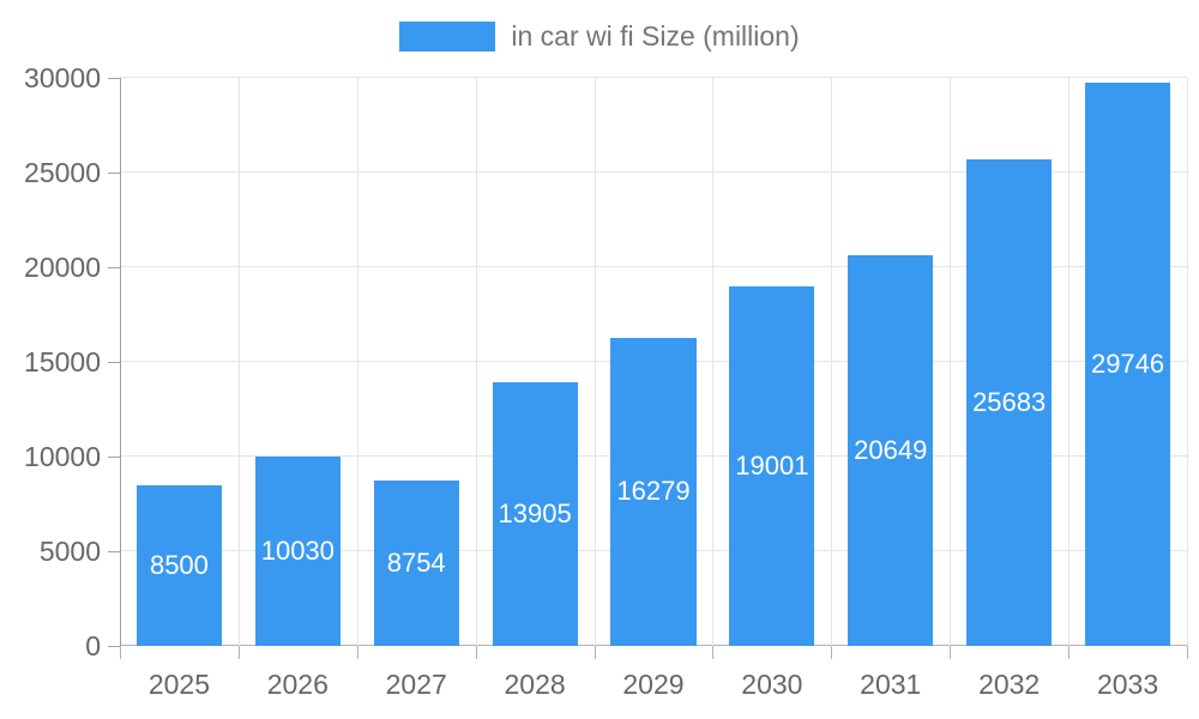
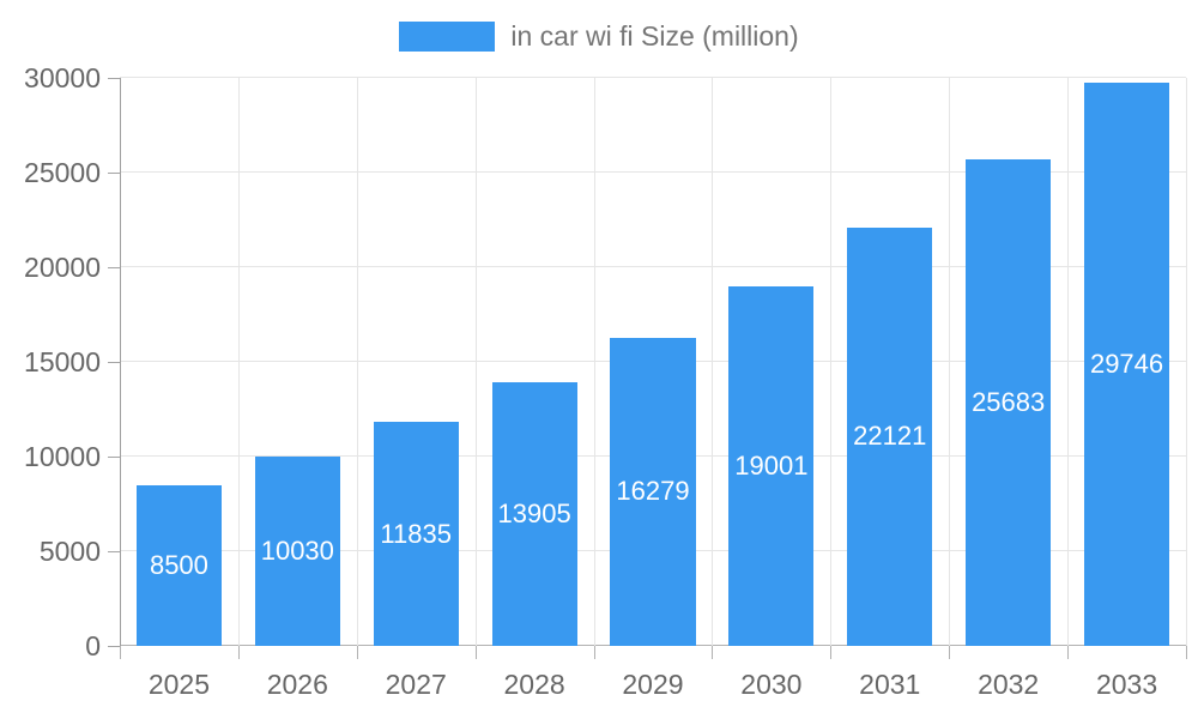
2027: 8754 -> 11835
2031: 20649 -> 22121
